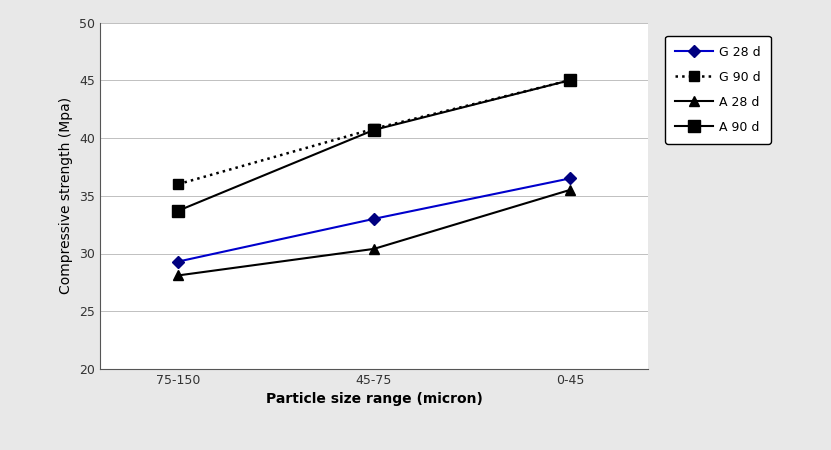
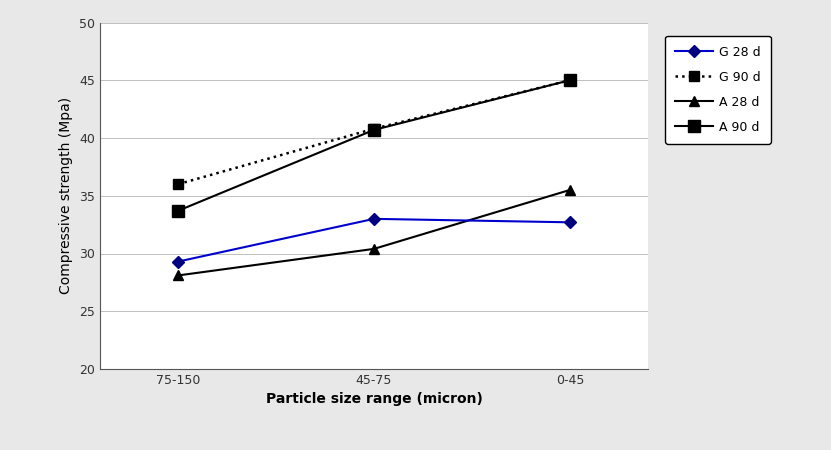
G 28 d/0-45: 36.5 -> 32.7
